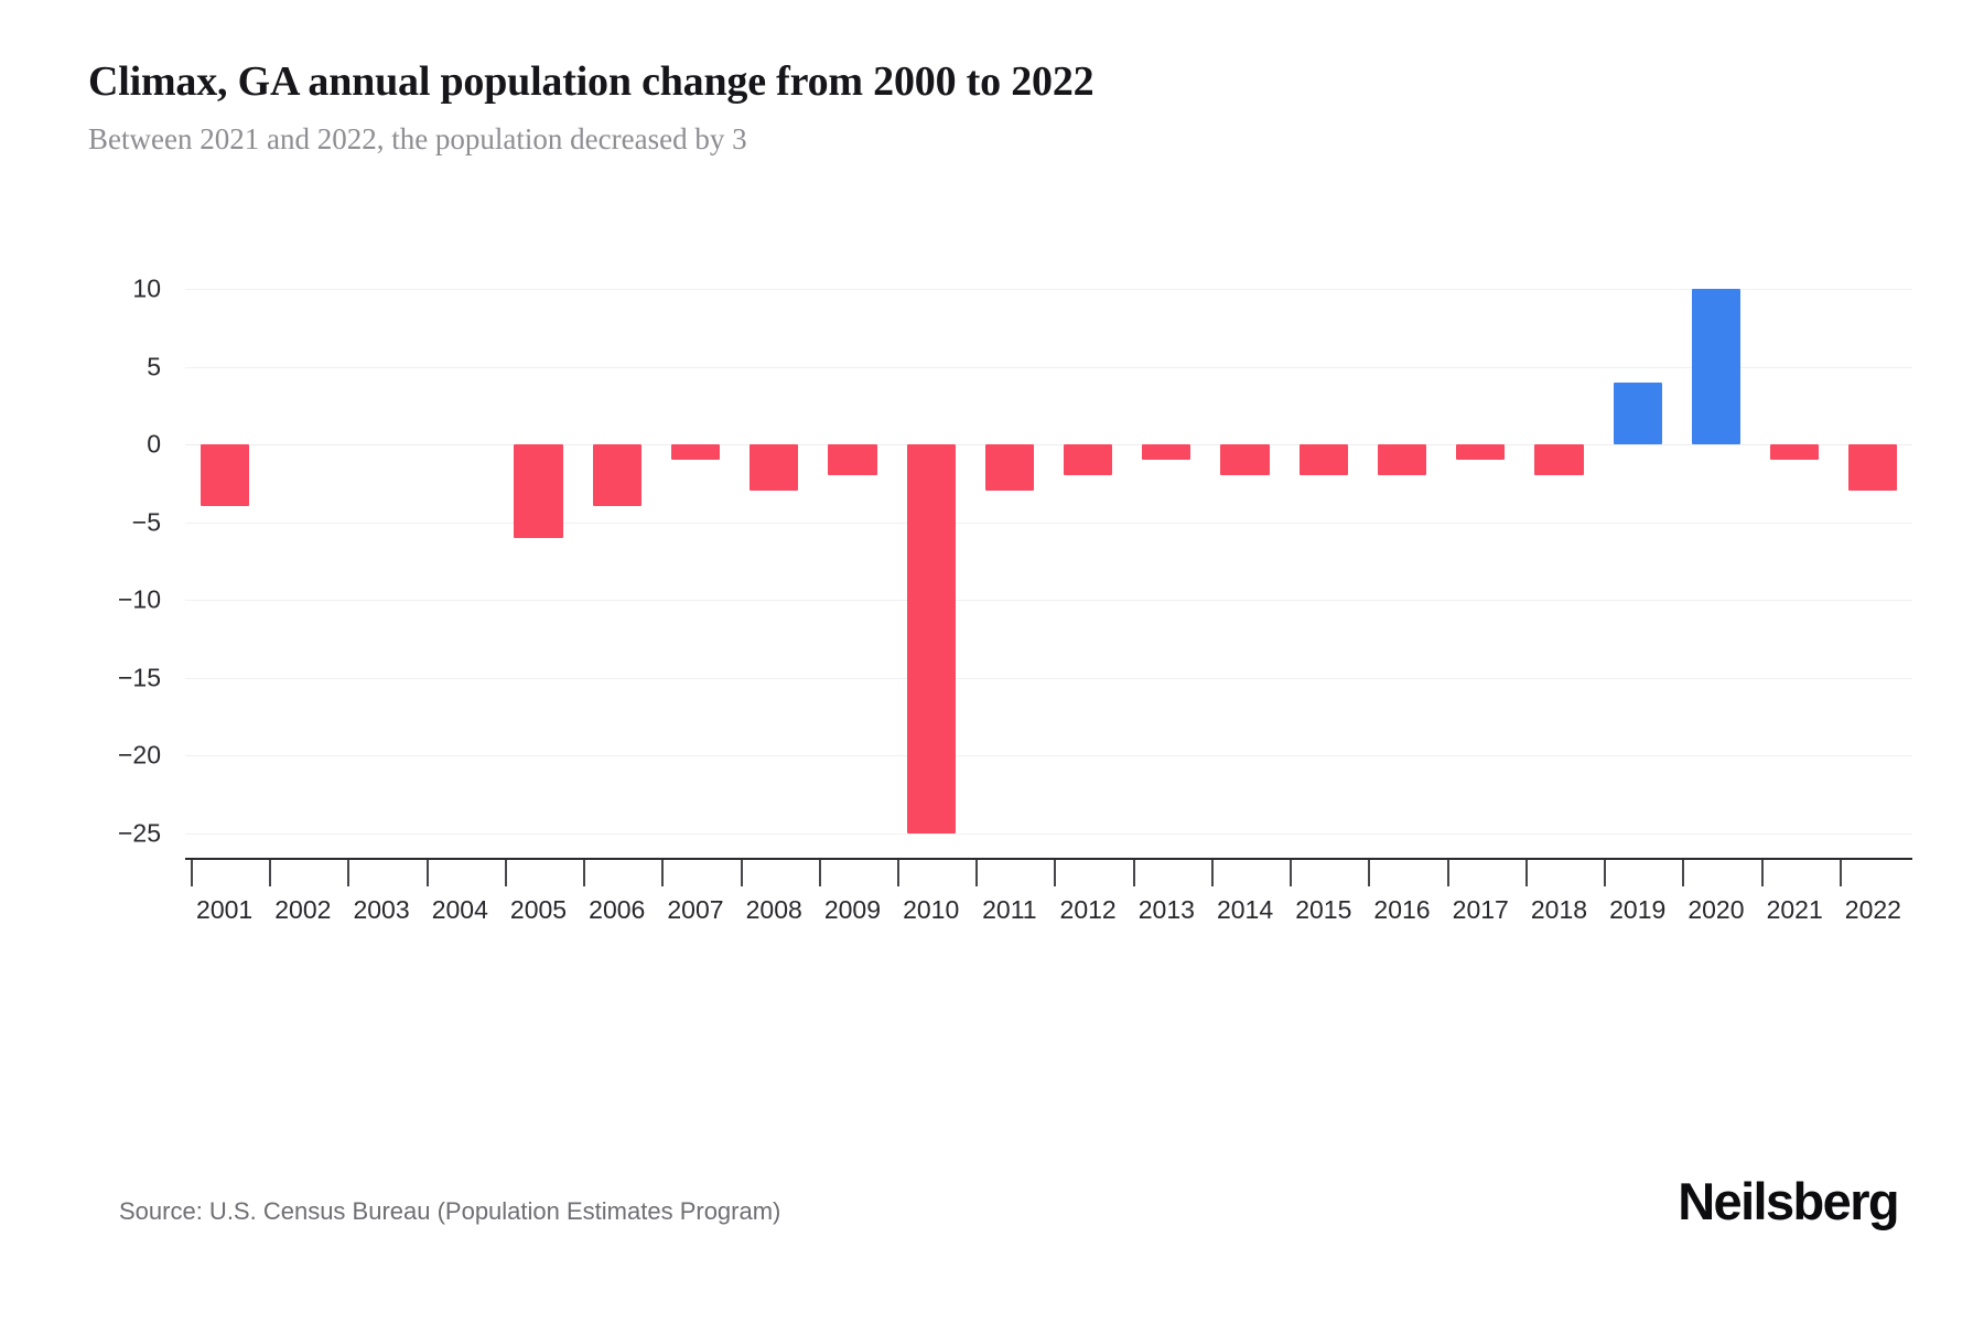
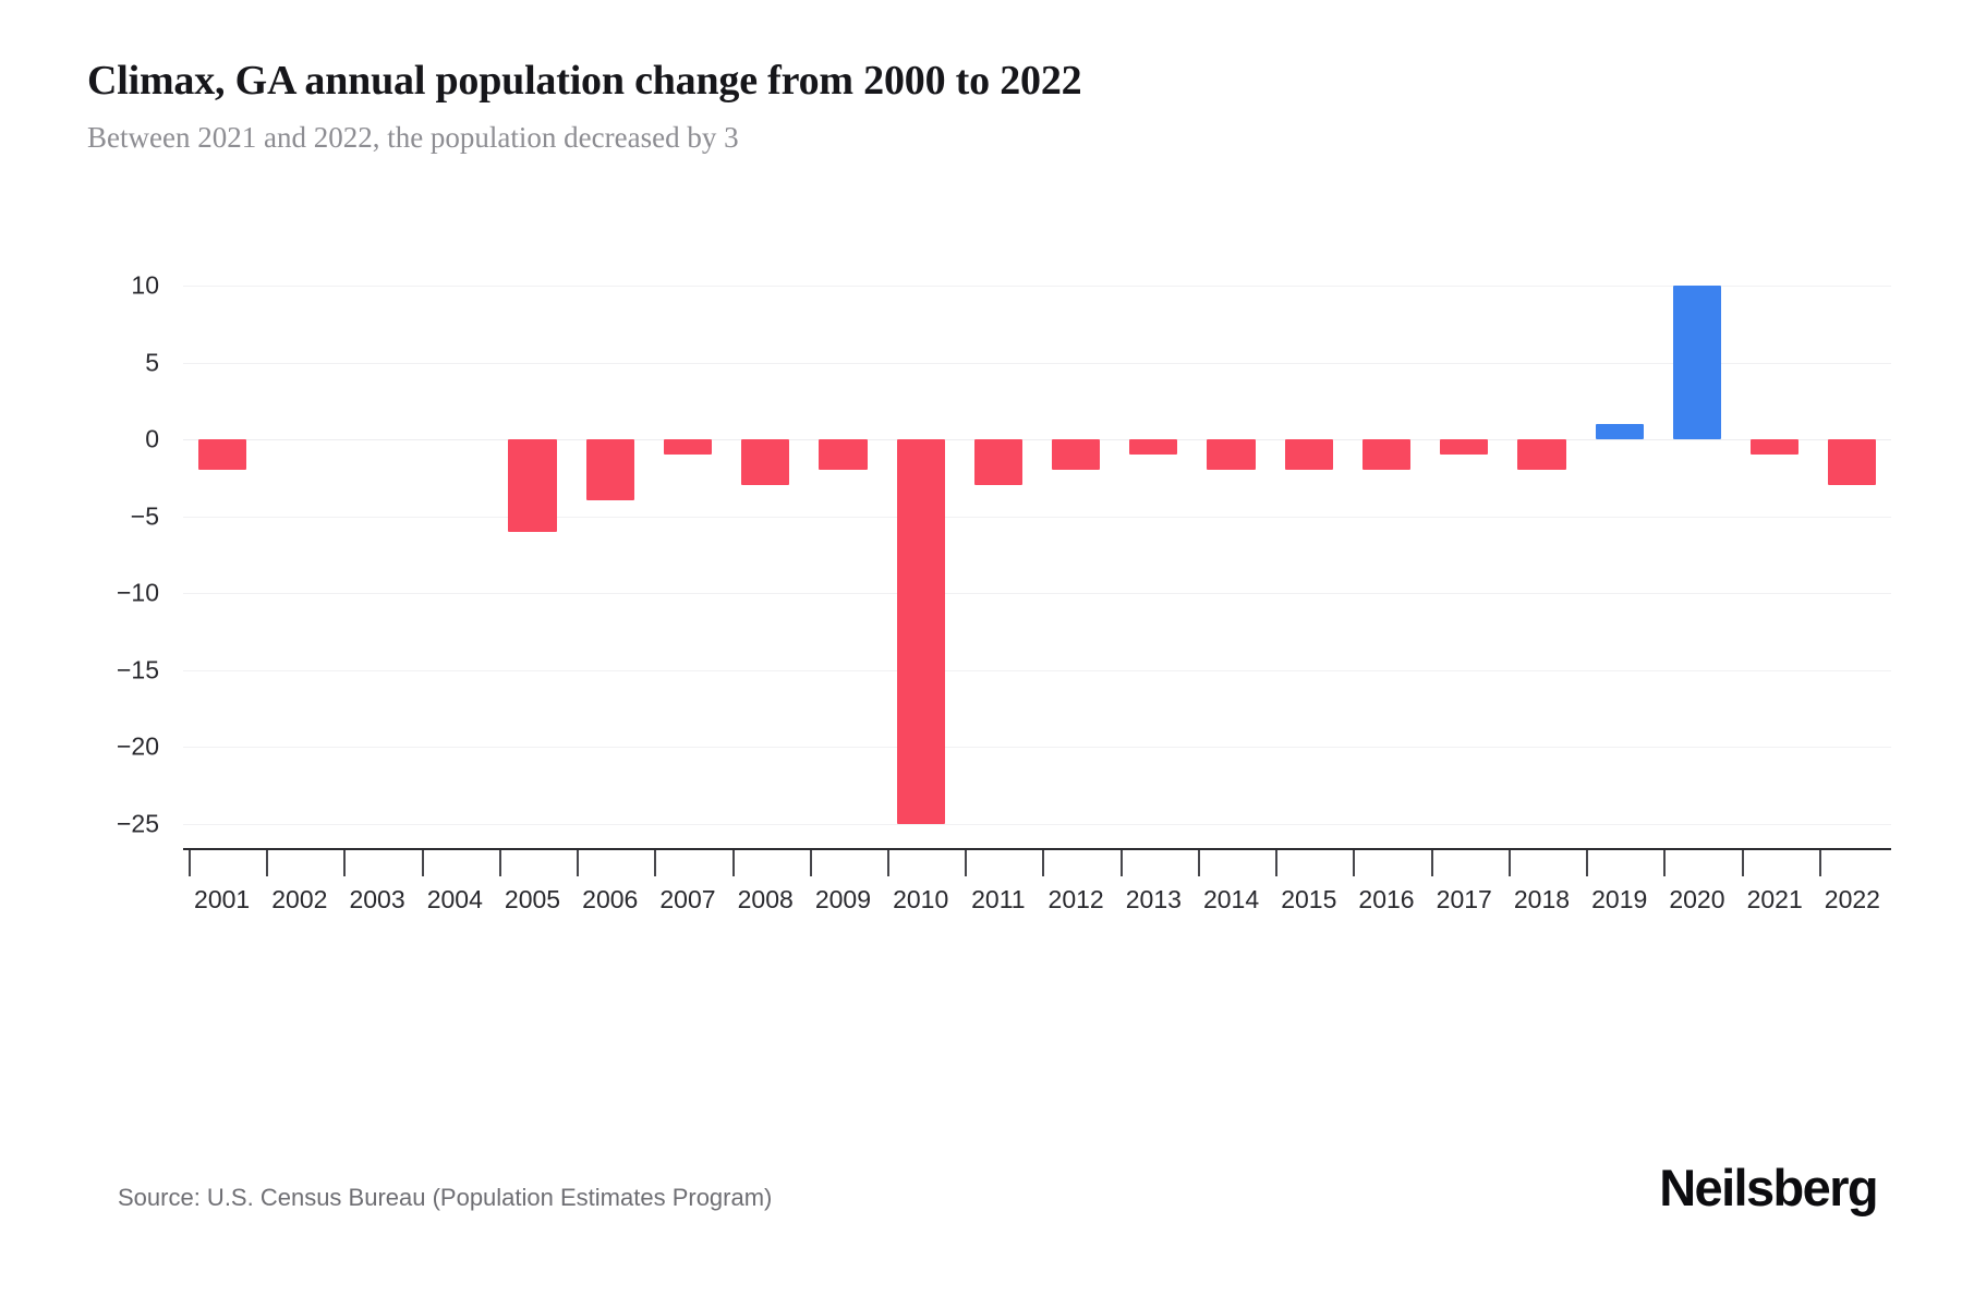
2001: -4 -> -2
2019: 4 -> 1
